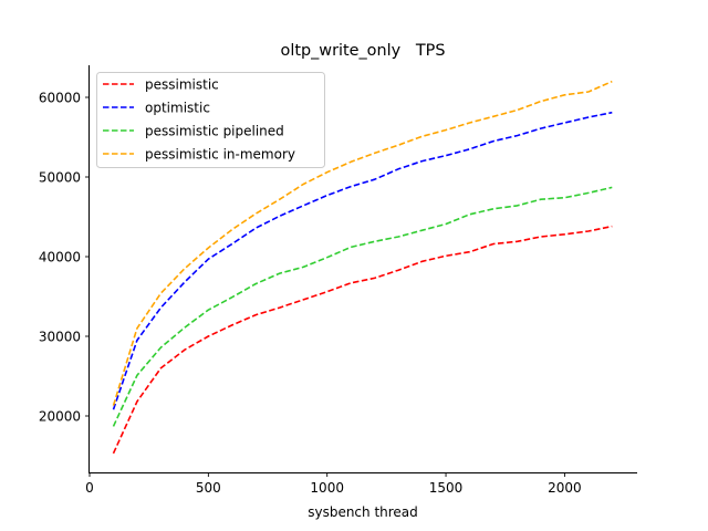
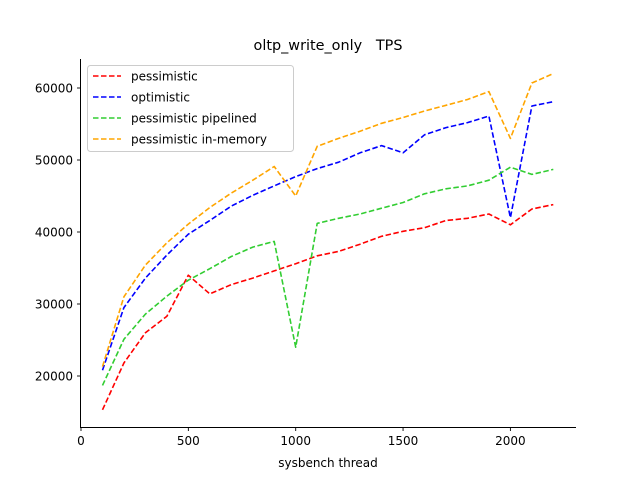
pessimistic/500: 30000 -> 34000
pessimistic pipelined/1000: 40000 -> 24000
pessimistic in-memory/1000: 51000 -> 45000
optimistic/1500: 53000 -> 51000
pessimistic/2000: 43000 -> 41000
optimistic/2000: 57000 -> 42000
pessimistic pipelined/2000: 47000 -> 49000
pessimistic in-memory/2000: 60000 -> 53000
